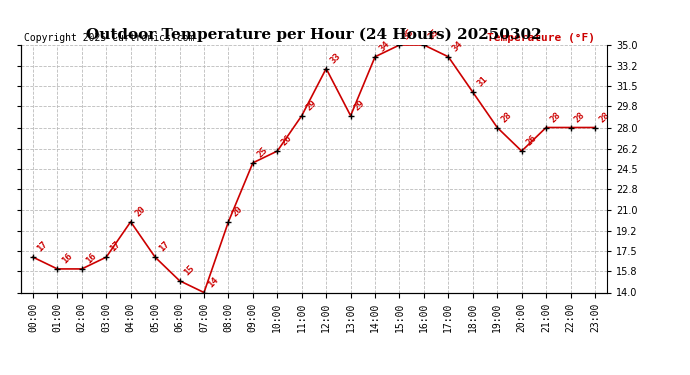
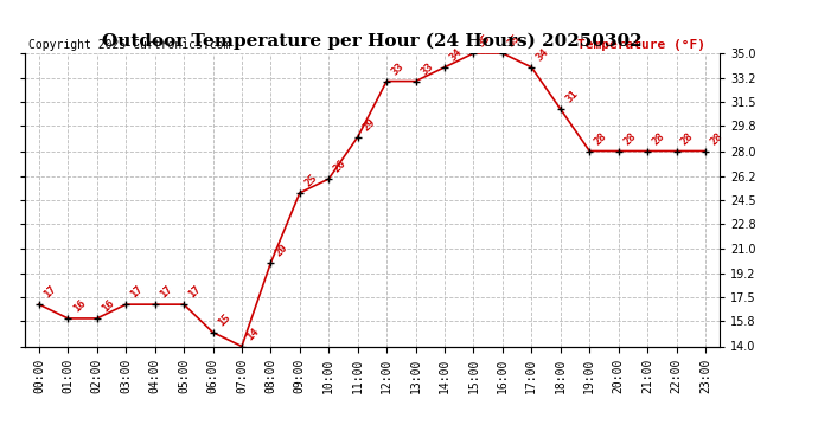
04:00: 20 -> 17
13:00: 29 -> 33
20:00: 26 -> 28
